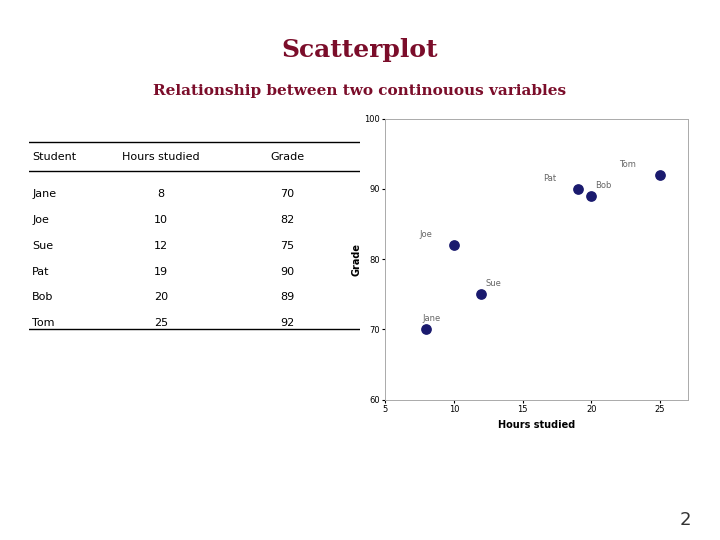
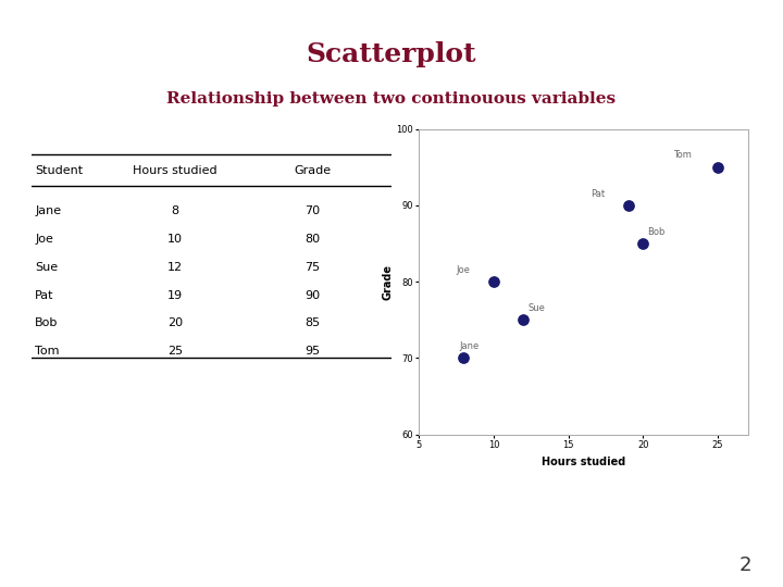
10: 82 -> 80
20: 89 -> 85
25: 92 -> 95
